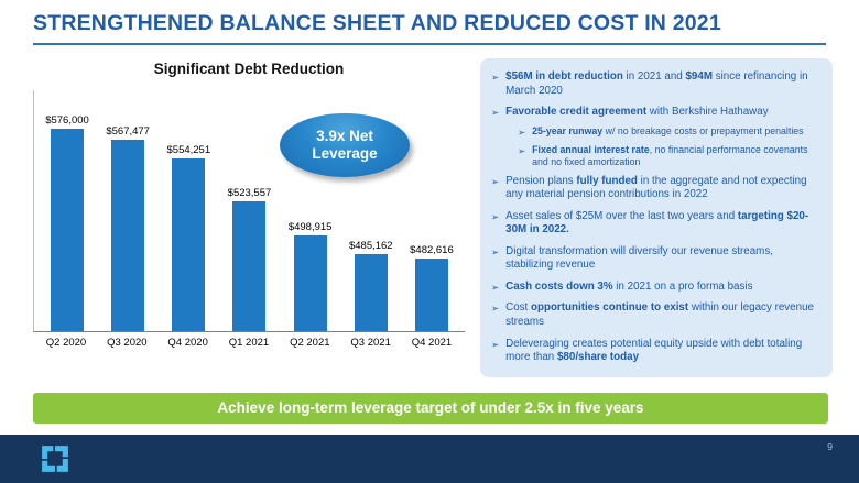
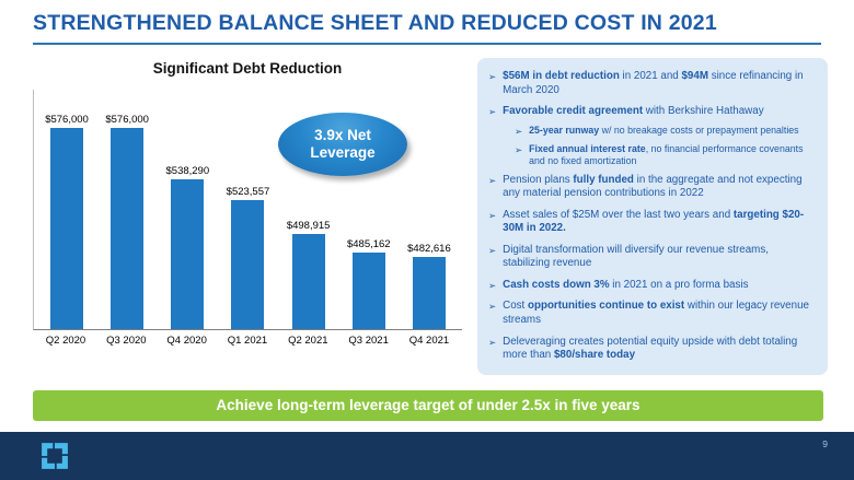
Q3 2020: $567,477 -> $576,000
Q4 2020: $554,251 -> $538,290
